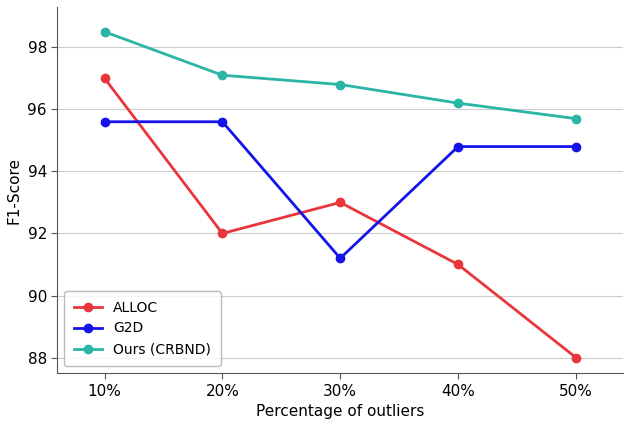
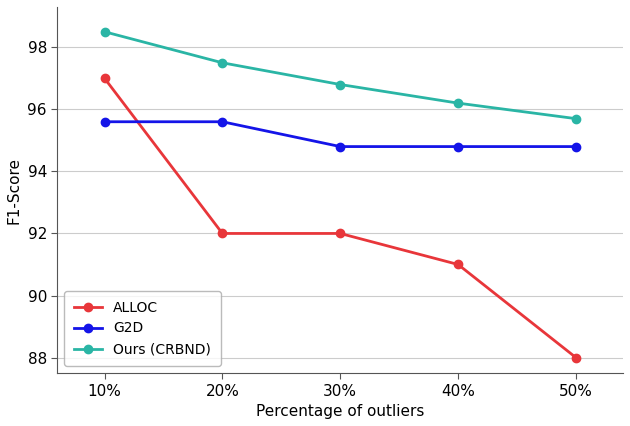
Ours (CRBND)/20%: 97.1 -> 97.5
ALLOC/30%: 93 -> 92
G2D/30%: 91.2 -> 94.8
